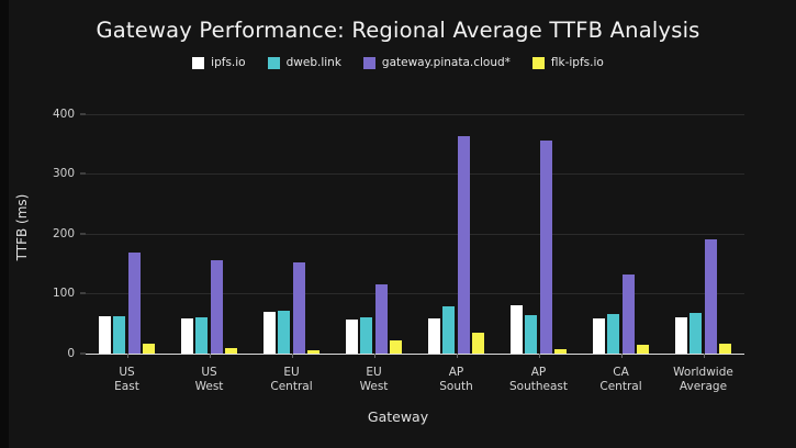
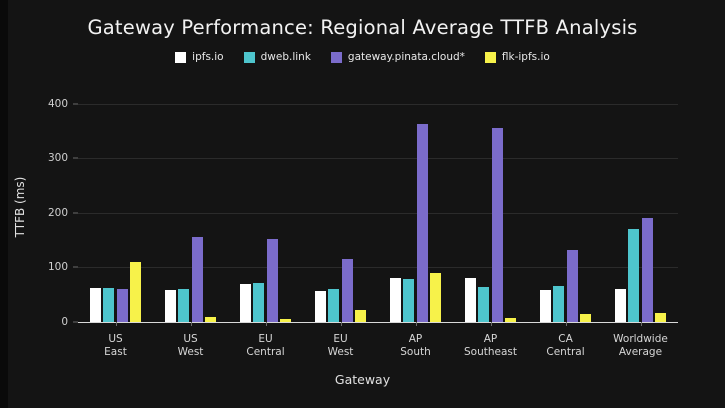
gateway.pinata.cloud*/US East: 170 -> 60
flk-ipfs.io/US East: 20 -> 110
ipfs.io/AP South: 60 -> 80
flk-ipfs.io/AP South: 40 -> 90
dweb.link/Worldwide Average: 70 -> 170
